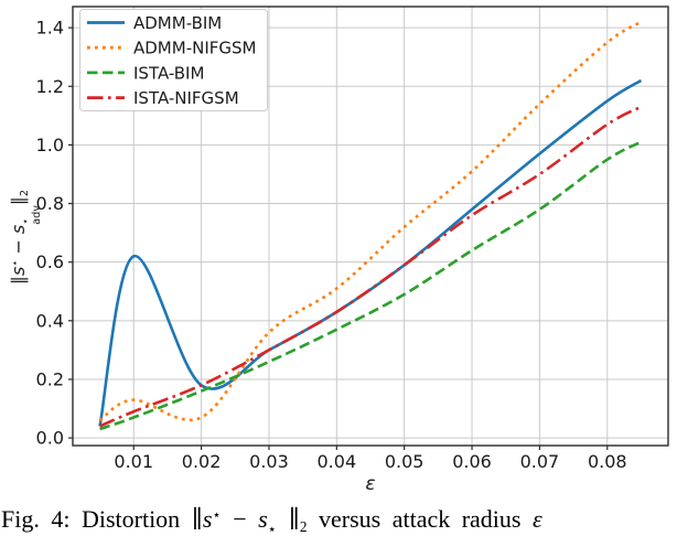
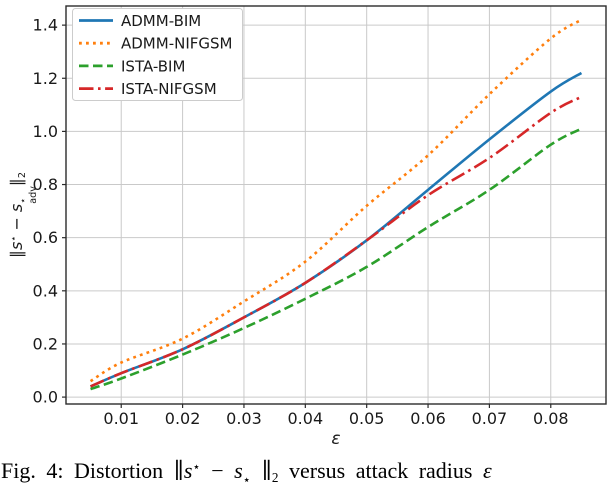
ADMM-BIM/0.01: 0.62 -> 0.09
ADMM-NIFGSM/0.02: 0.07 -> 0.22
